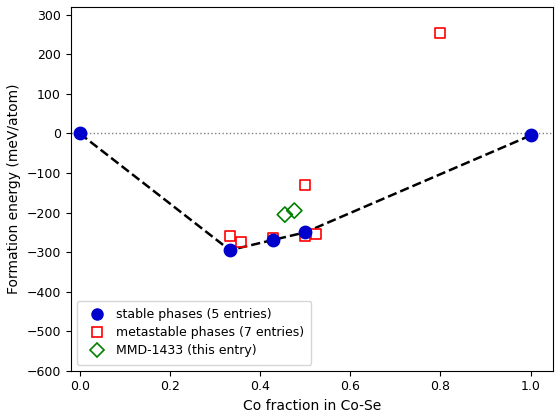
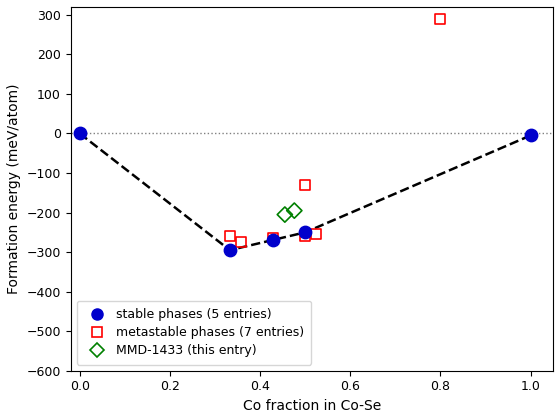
metastable phases (7 entries)/0.8: 255 -> 290
